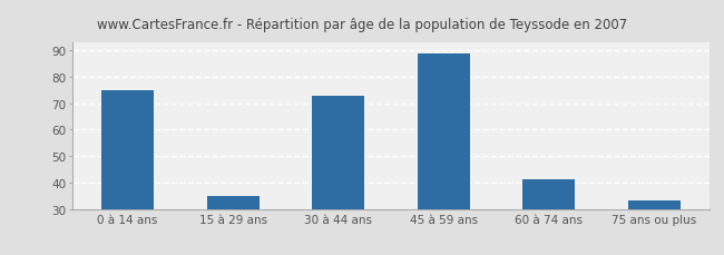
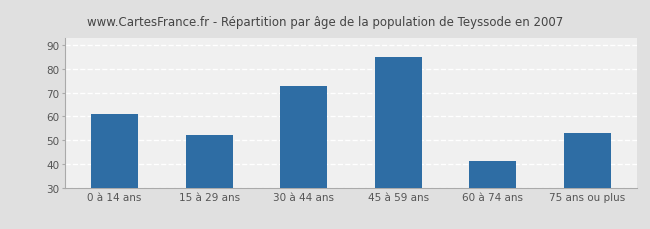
0 à 14 ans: 75 -> 61
15 à 29 ans: 35 -> 52
45 à 59 ans: 89 -> 85
75 ans ou plus: 33 -> 53
